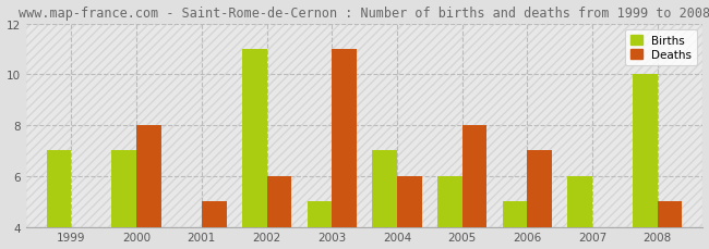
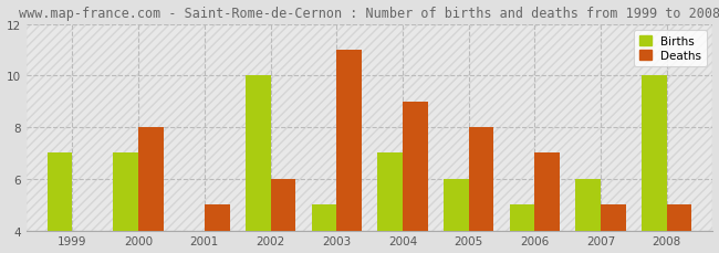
Births/2002: 11 -> 10
Deaths/2004: 6 -> 9
Deaths/2007: 4 -> 5
